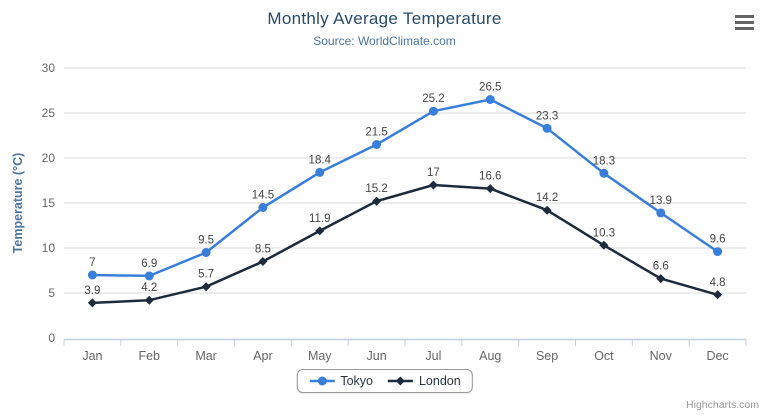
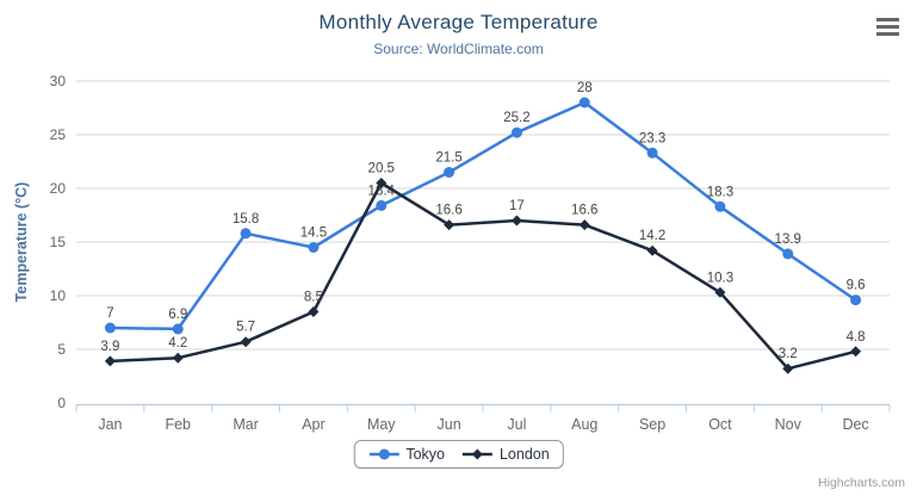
Tokyo/Mar: 9.5 -> 15.8
London/May: 11.9 -> 20.5
London/Jun: 15.2 -> 16.6
Tokyo/Aug: 26.5 -> 28
London/Nov: 6.6 -> 3.2
